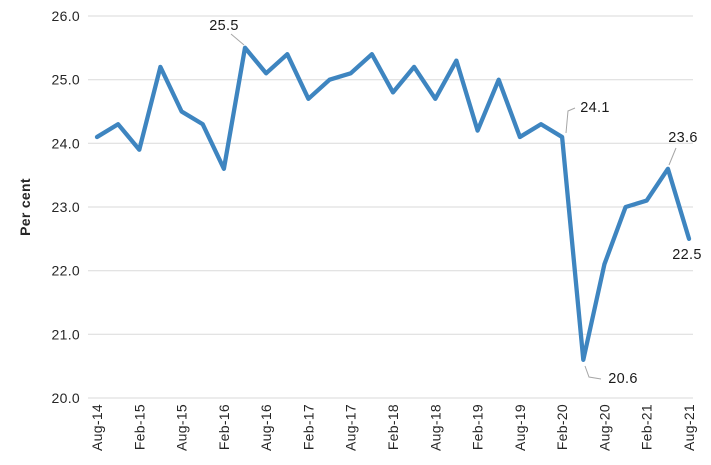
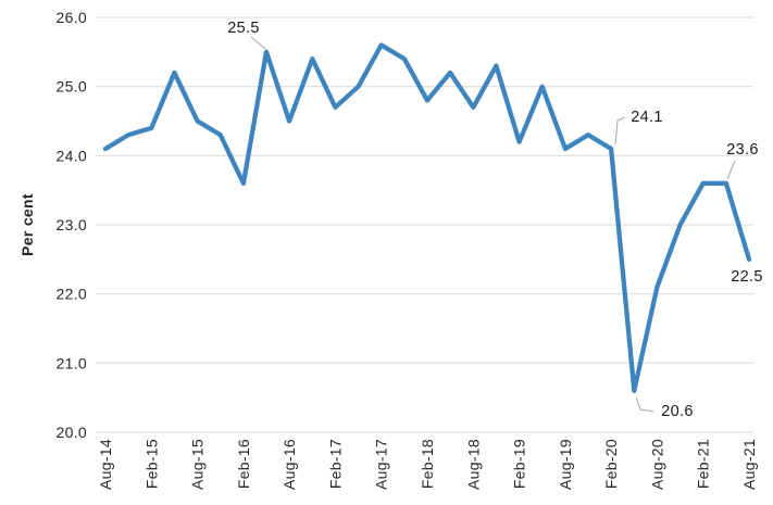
Feb-15: 23.9 -> 24.4
Aug-16: 25.1 -> 24.5
Aug-17: 25.1 -> 25.6
Feb-21: 23.1 -> 23.6
